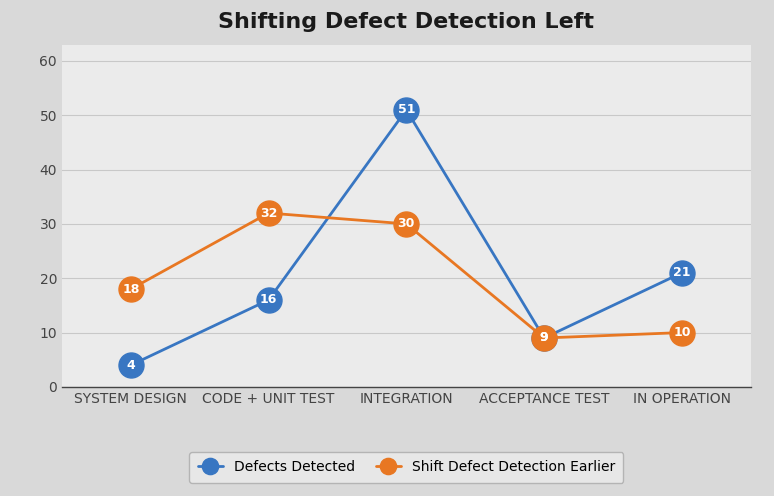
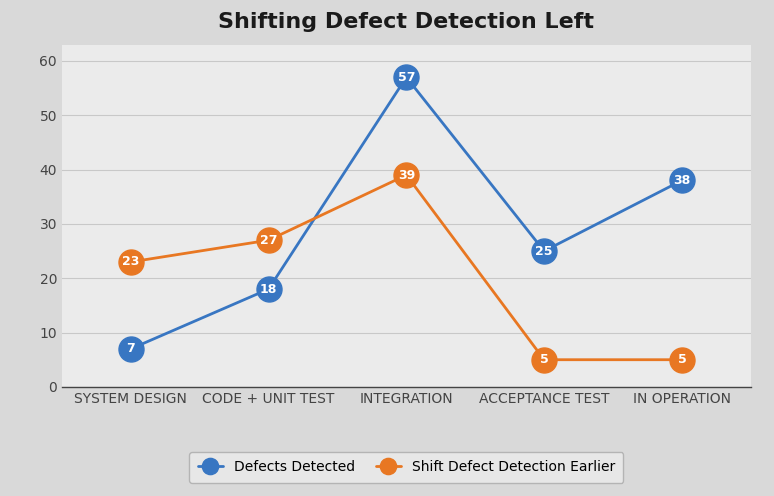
Defects Detected/SYSTEM DESIGN: 4 -> 7
Shift Defect Detection Earlier/SYSTEM DESIGN: 18 -> 23
Defects Detected/CODE + UNIT TEST: 16 -> 18
Shift Defect Detection Earlier/CODE + UNIT TEST: 32 -> 27
Defects Detected/INTEGRATION: 51 -> 57
Shift Defect Detection Earlier/INTEGRATION: 30 -> 39
Defects Detected/ACCEPTANCE TEST: 9 -> 25
Shift Defect Detection Earlier/ACCEPTANCE TEST: 9 -> 5
Defects Detected/IN OPERATION: 21 -> 38
Shift Defect Detection Earlier/IN OPERATION: 10 -> 5
